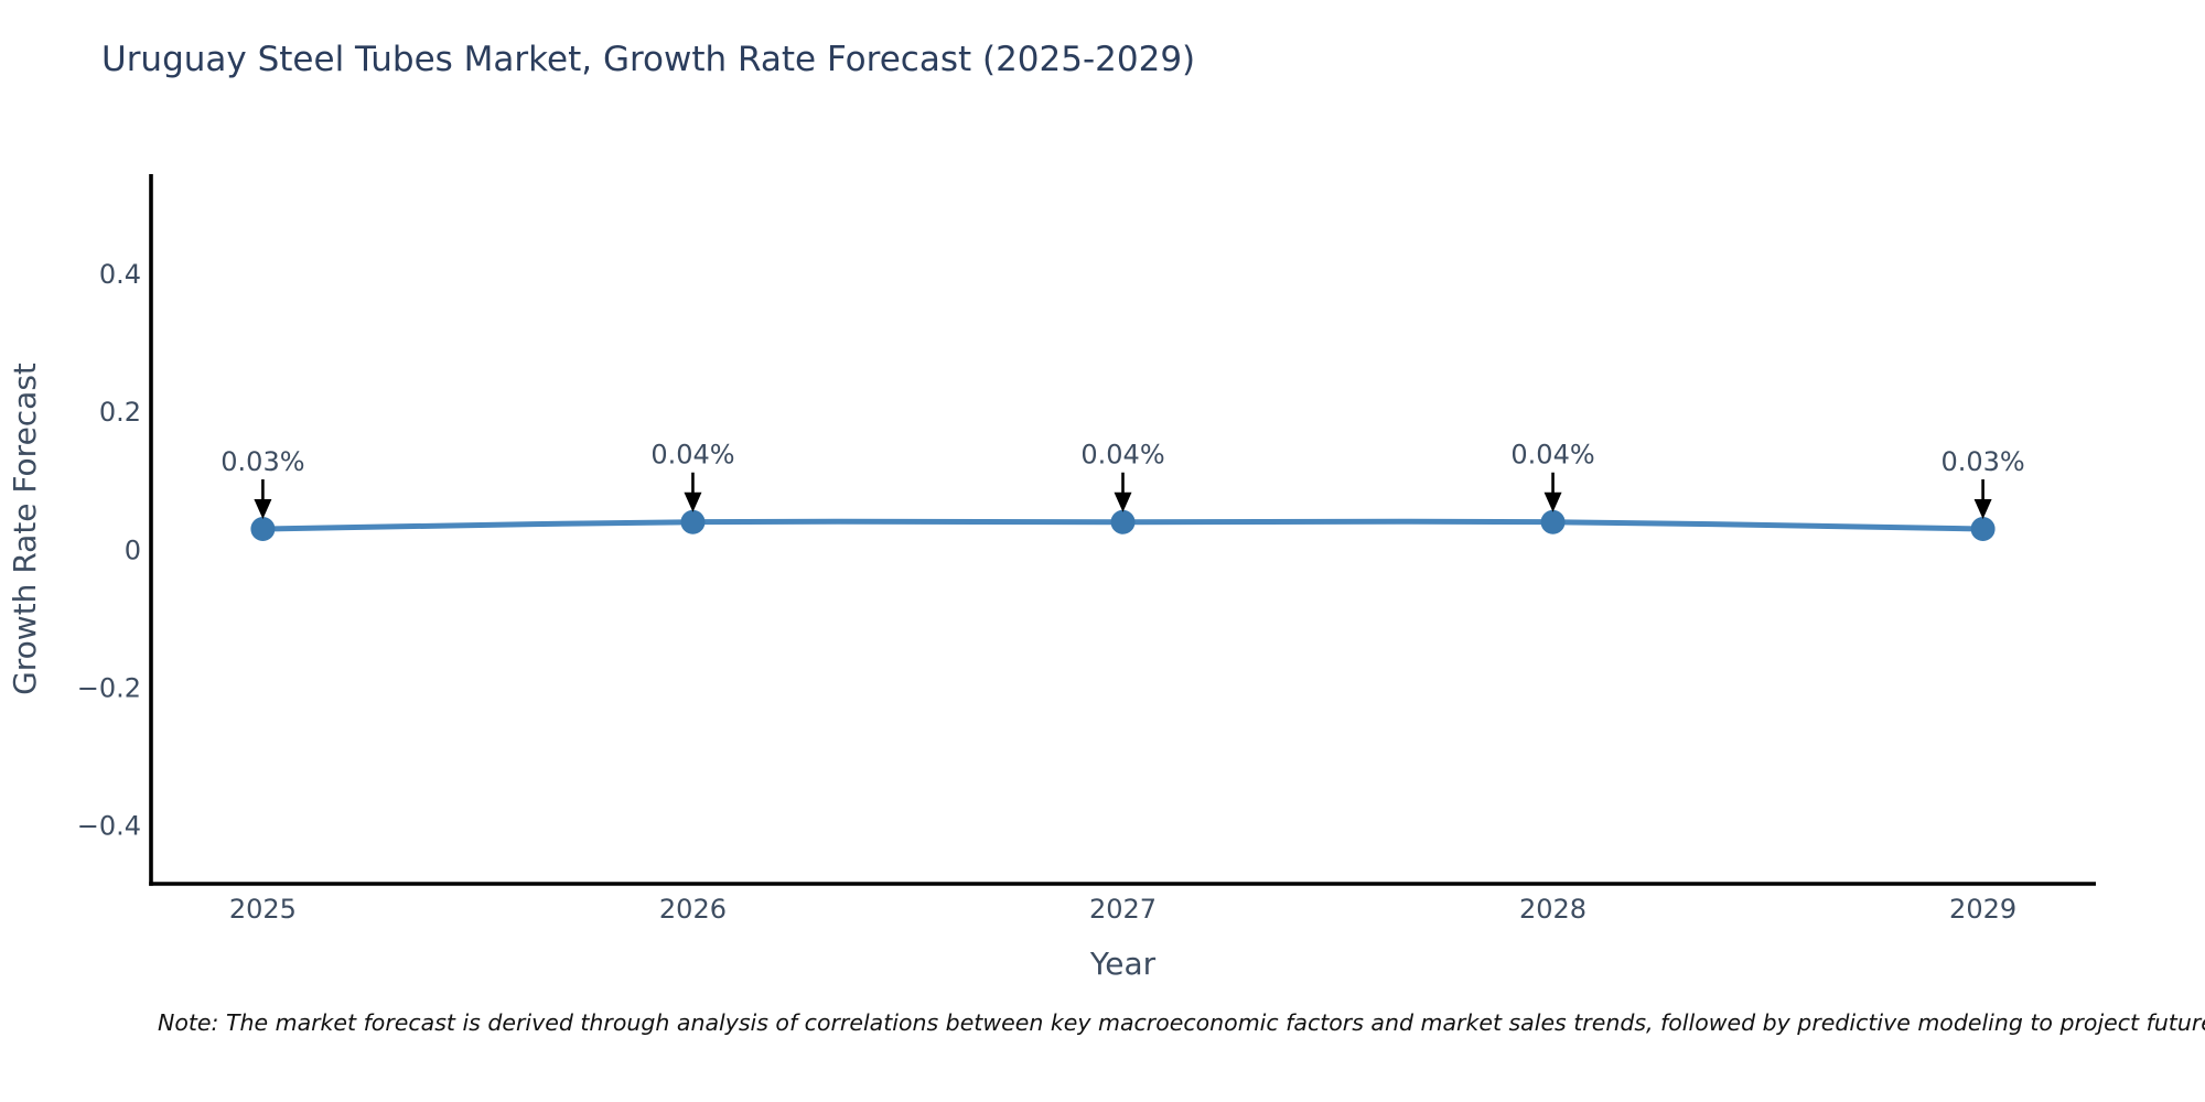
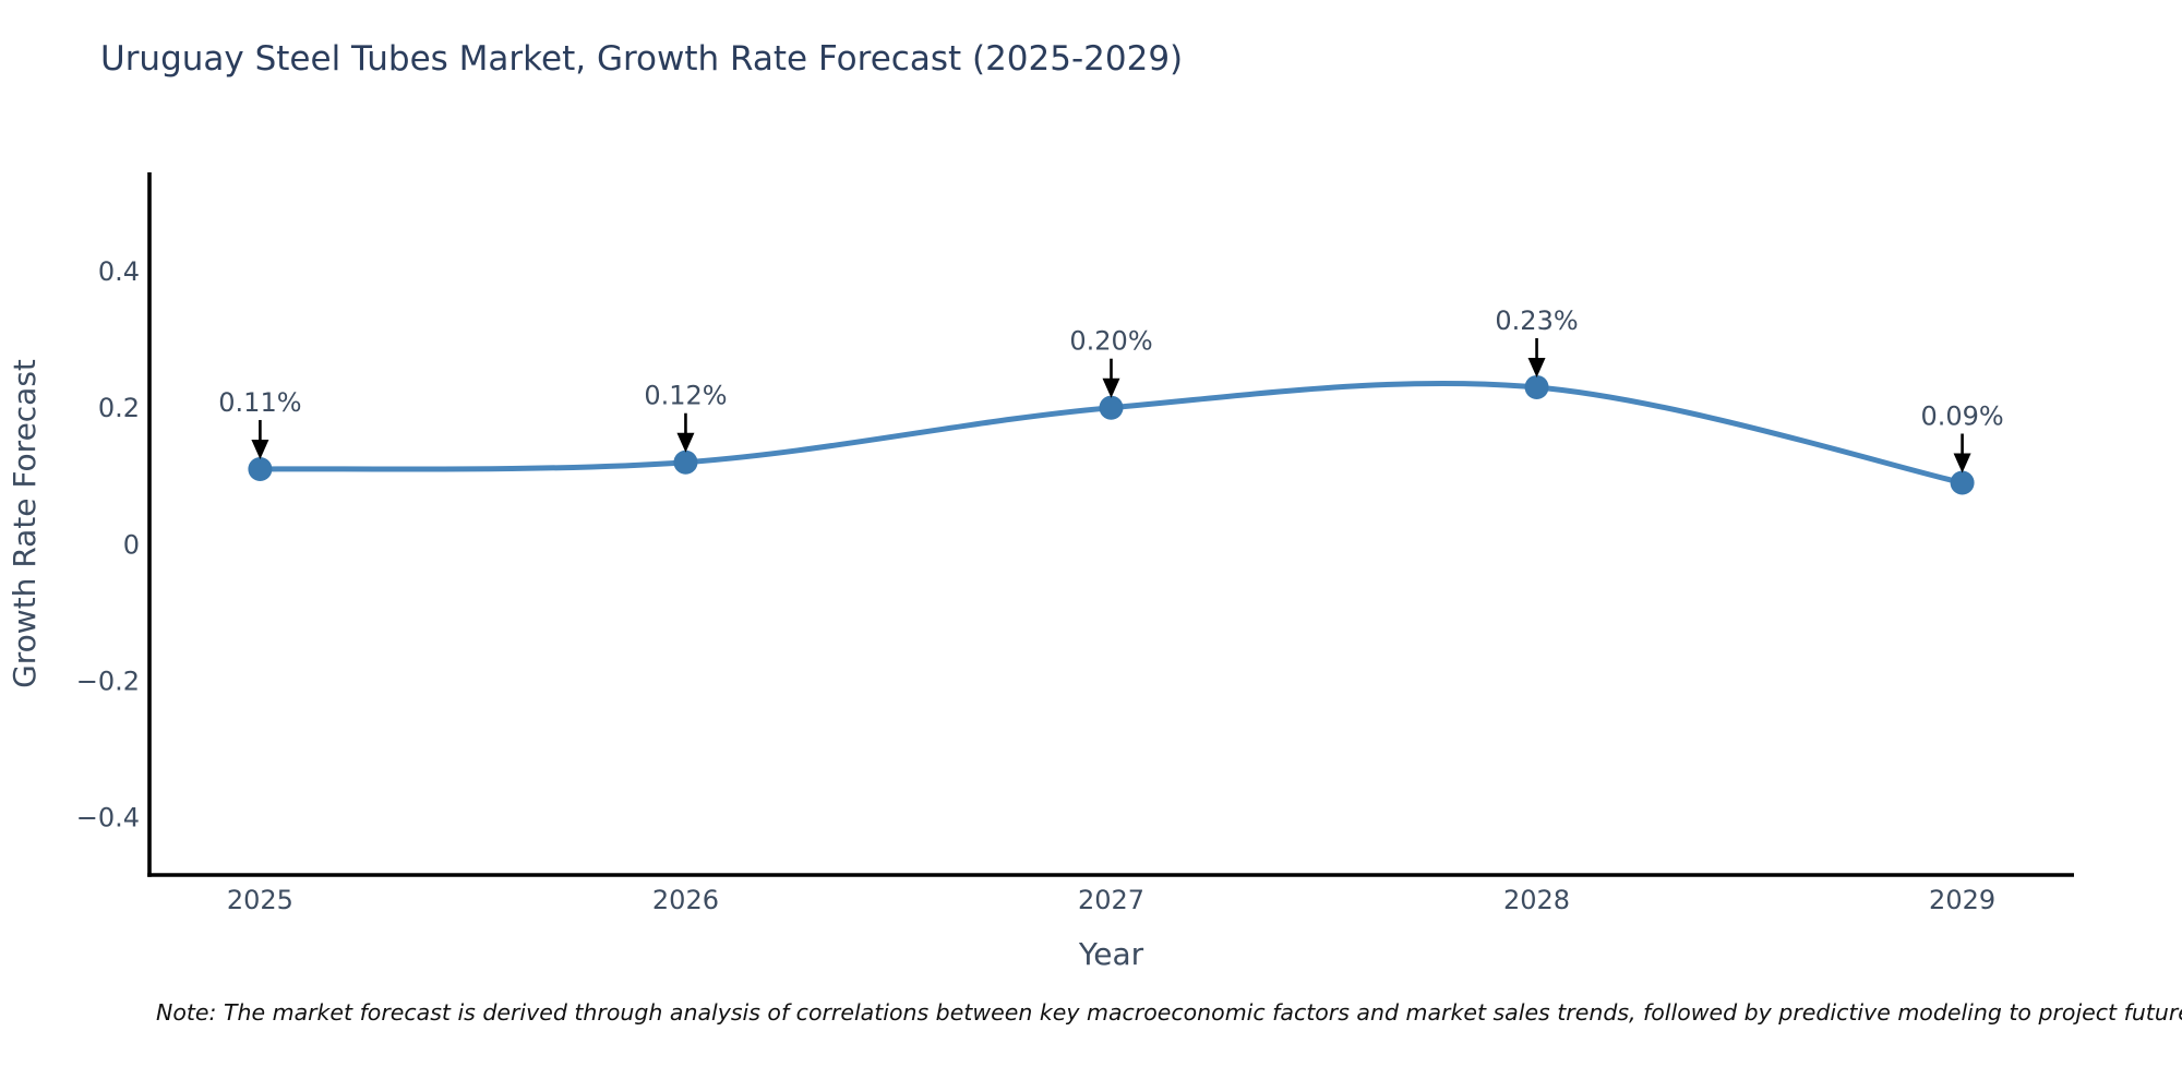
2025: 0.03% -> 0.11%
2026: 0.04% -> 0.12%
2027: 0.04% -> 0.20%
2028: 0.04% -> 0.23%
2029: 0.03% -> 0.09%
